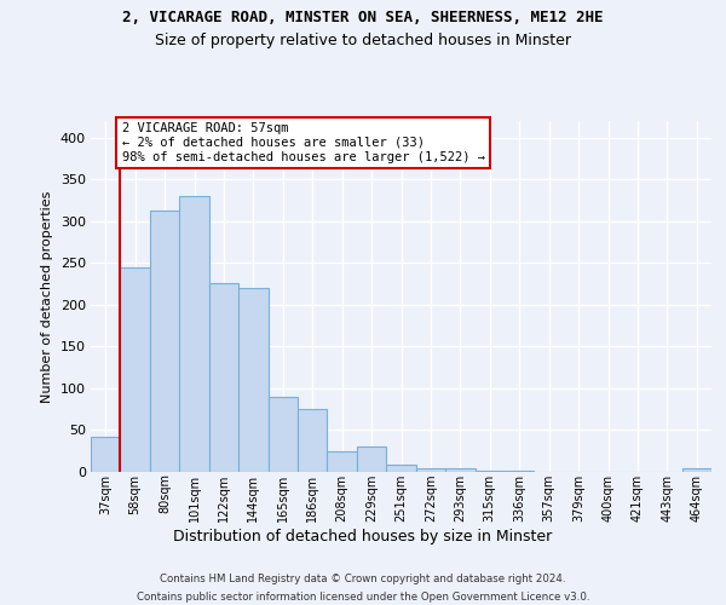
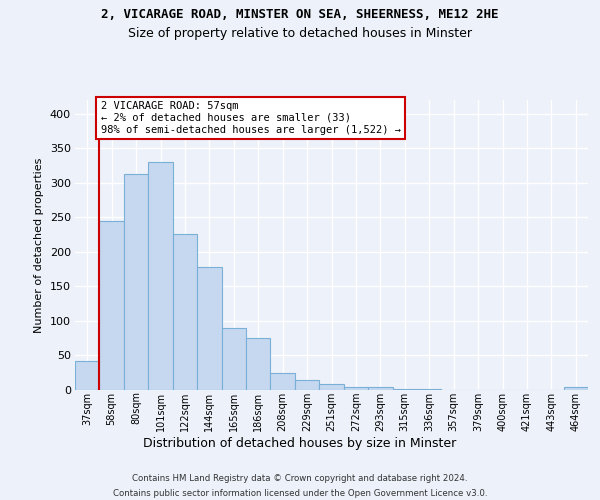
144sqm: 220 -> 178
229sqm: 30 -> 15
